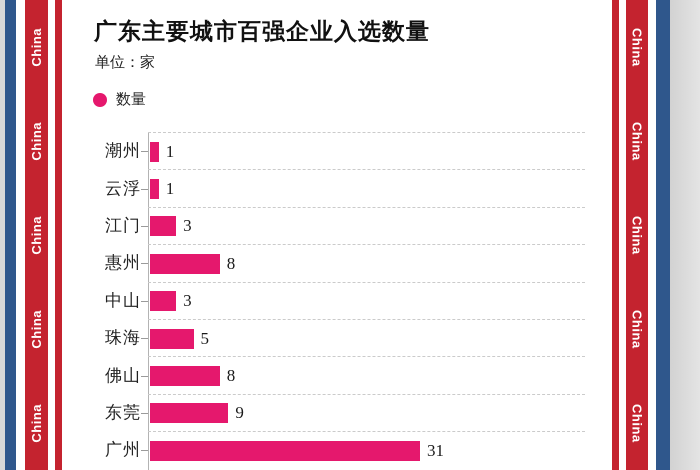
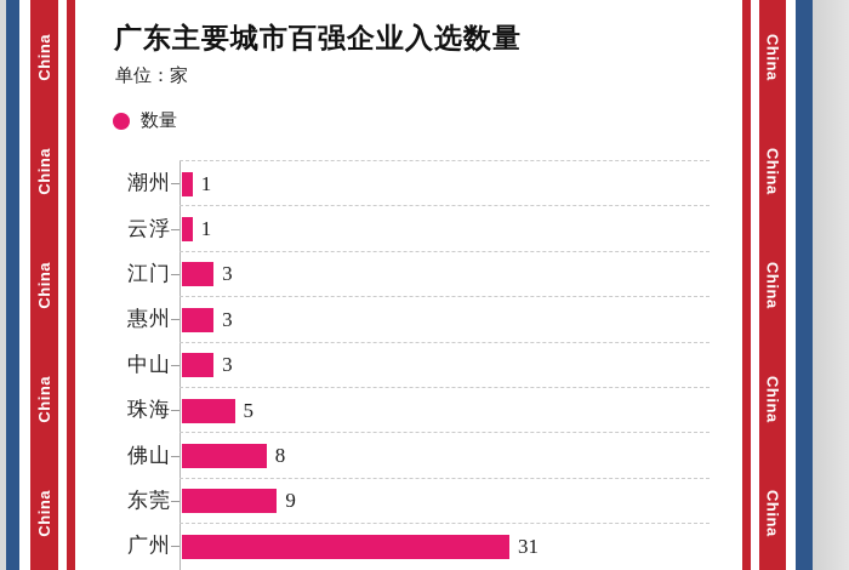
惠州: 8 -> 3
